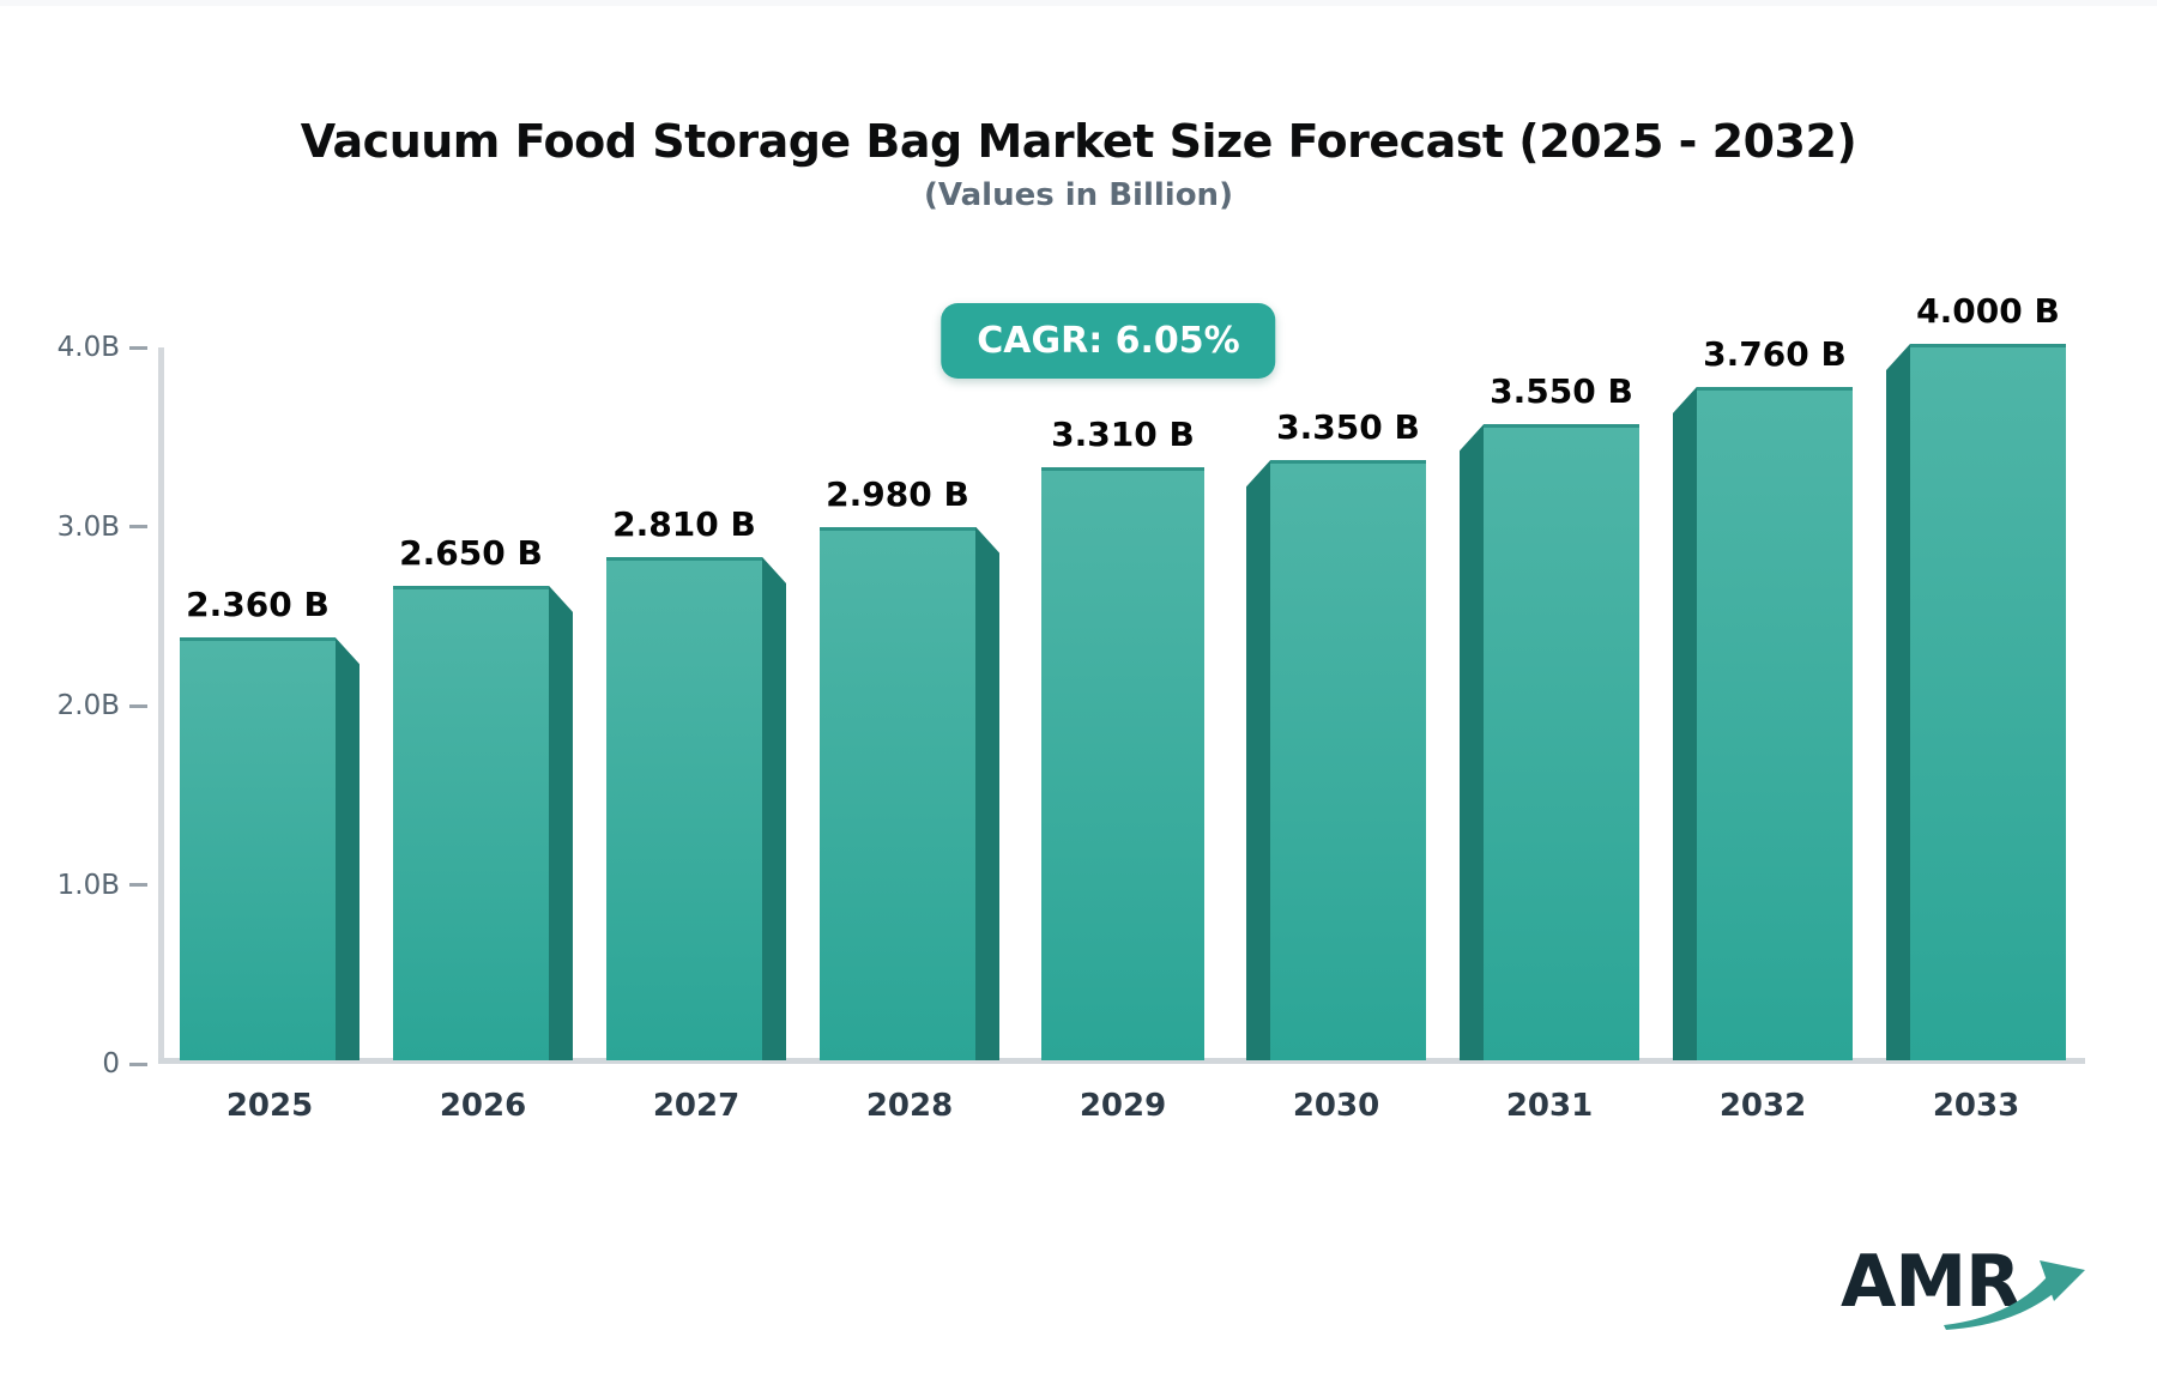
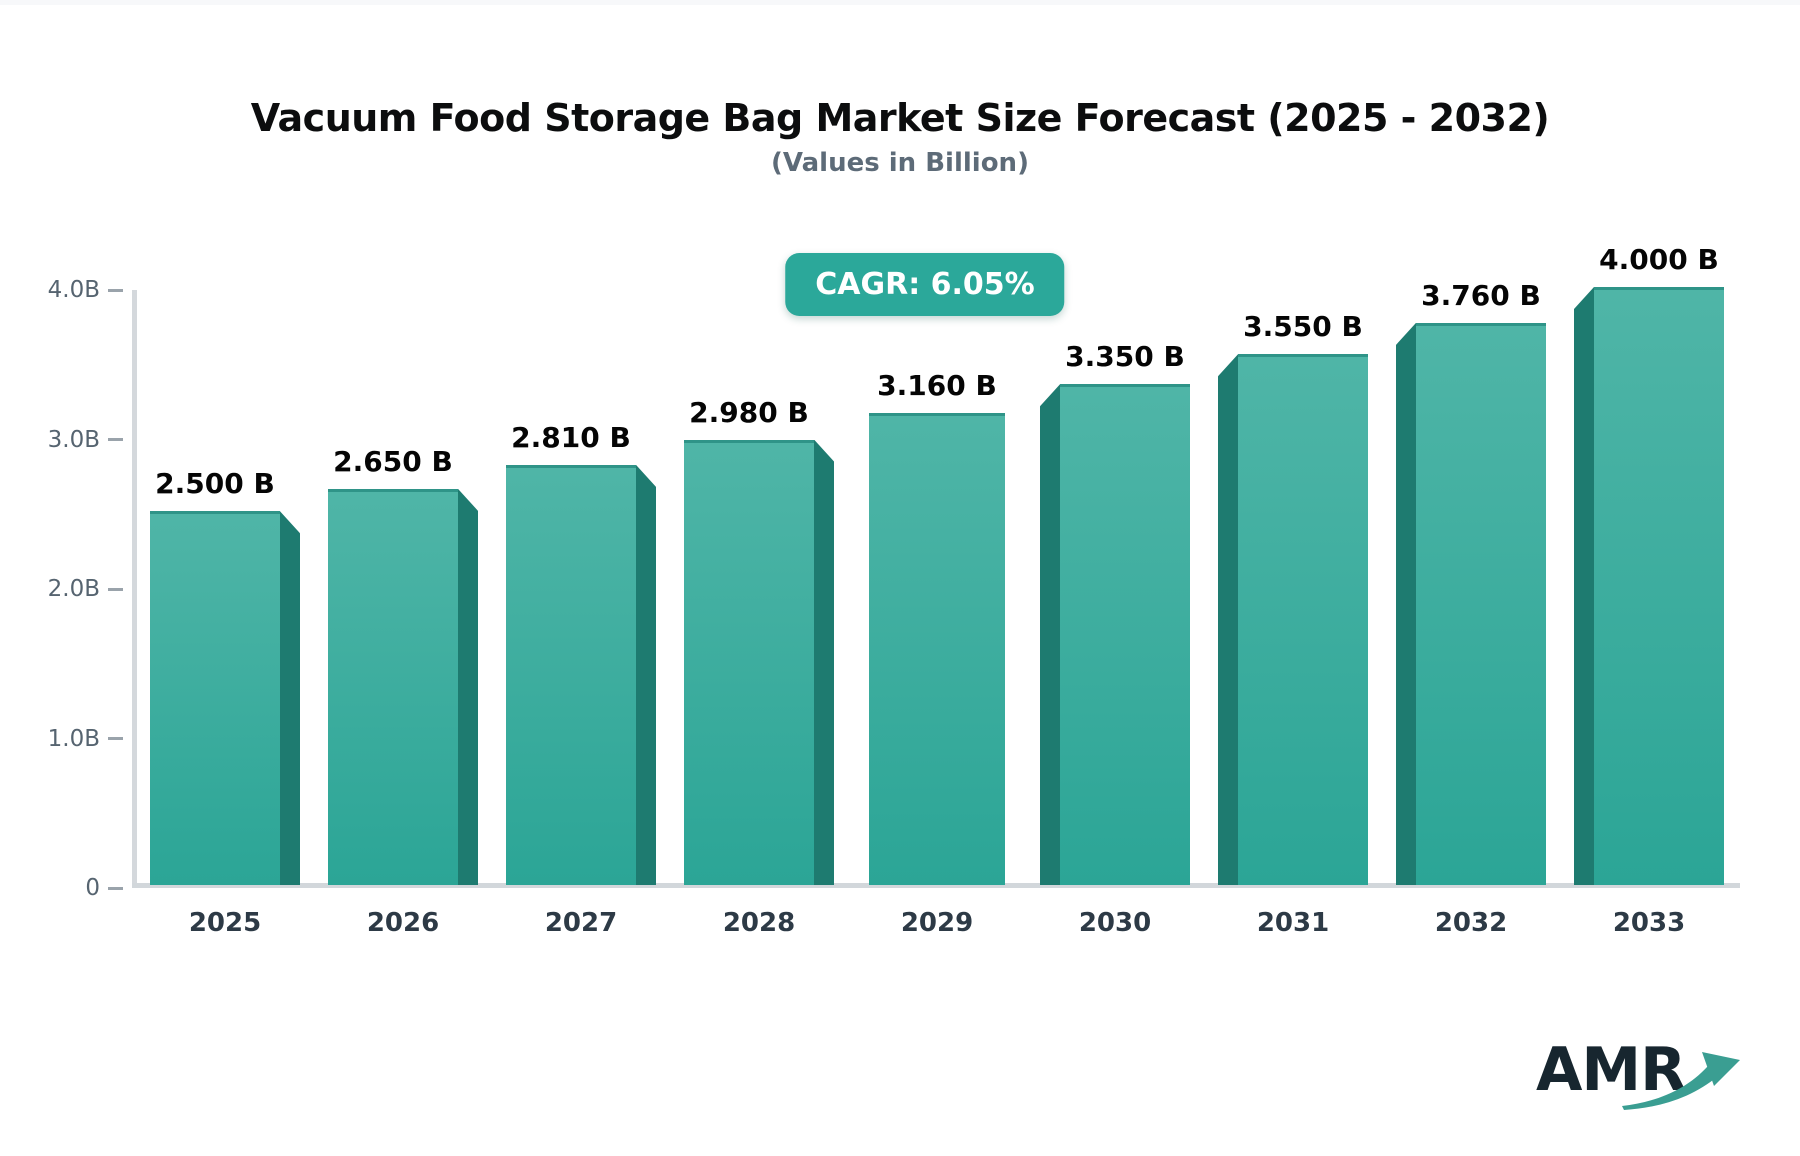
2025: 2.360 -> 2.500
2029: 3.310 -> 3.160
